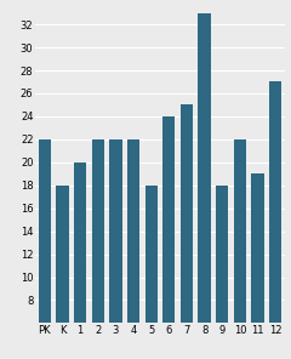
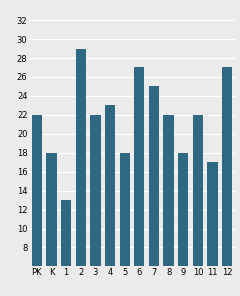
1: 20 -> 13
2: 22 -> 29
4: 22 -> 23
6: 24 -> 27
8: 33 -> 22
11: 19 -> 17
